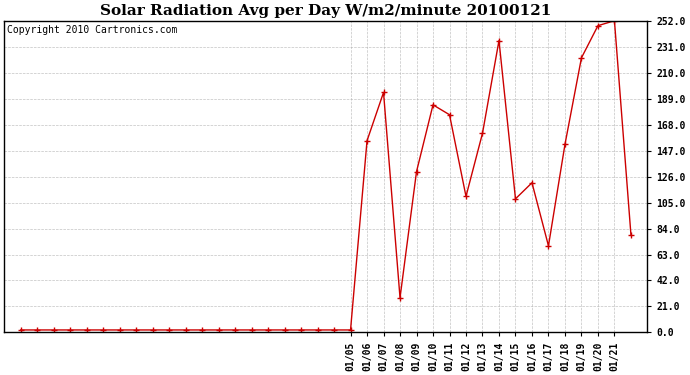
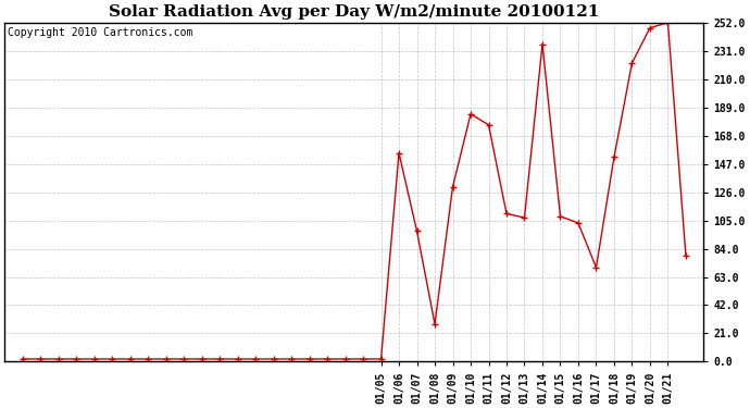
01/07: 194 -> 97
01/13: 161 -> 107
01/16: 121 -> 103
